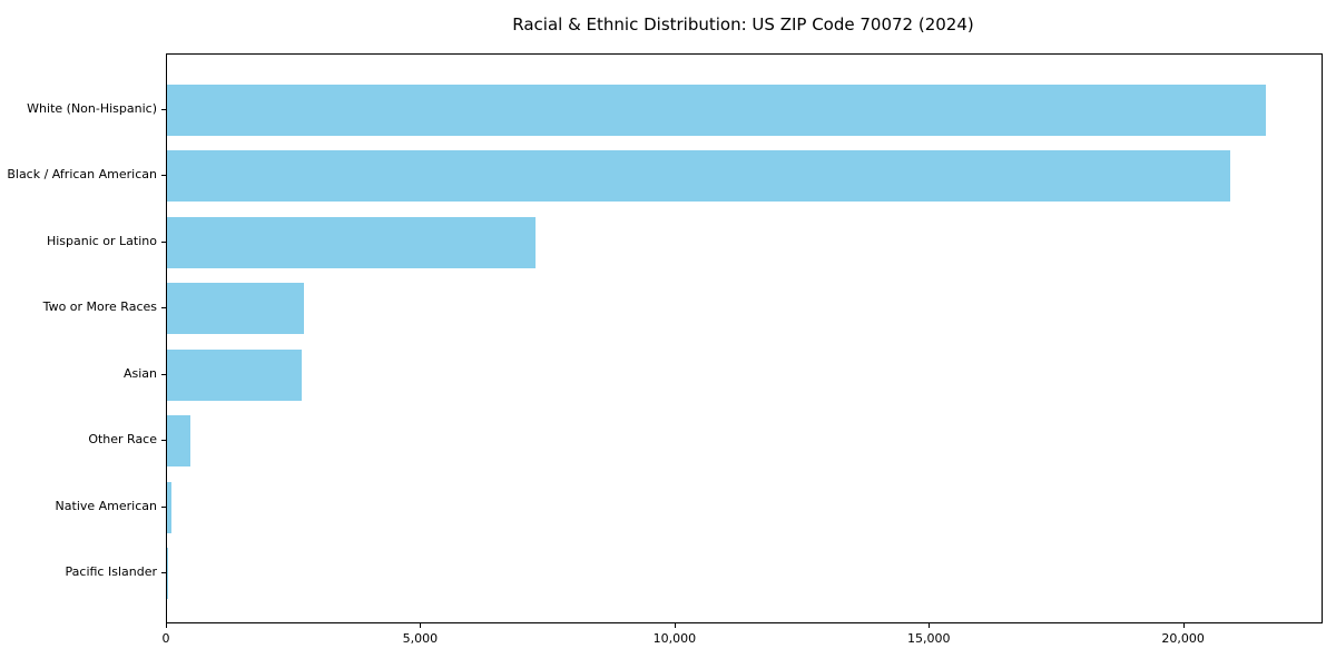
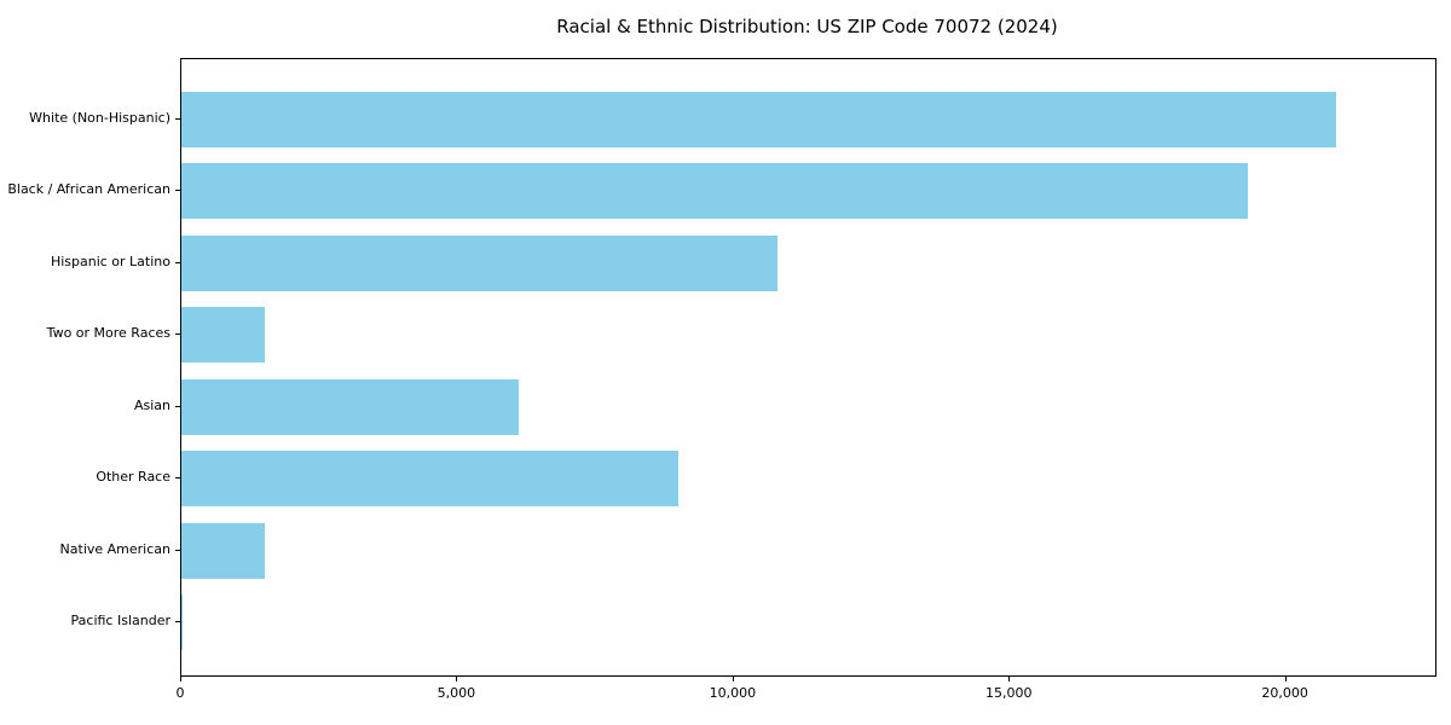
White (Non-Hispanic): 21600 -> 20900
Black / African American: 20900 -> 19300
Hispanic or Latino: 7200 -> 10800
Two or More Races: 2700 -> 1500
Asian: 2600 -> 6100
Other Race: 400 -> 9000
Native American: 100 -> 1500
